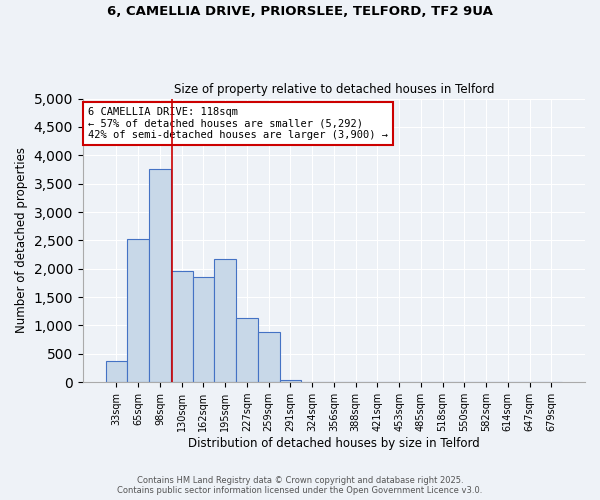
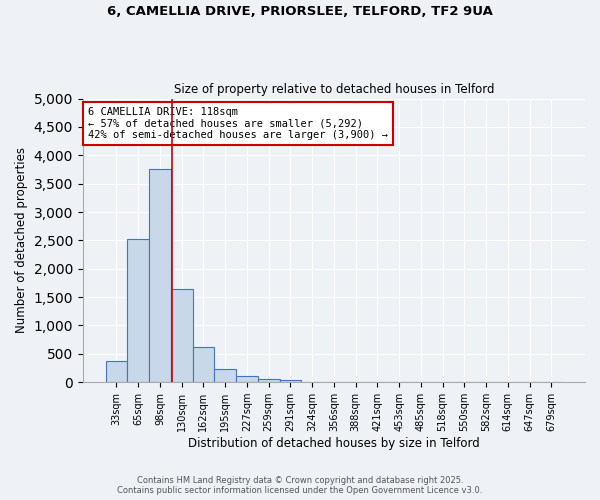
130sqm: 1,960 -> 1,650
162sqm: 1,860 -> 620
195sqm: 2,180 -> 240
227sqm: 1,140 -> 110
259sqm: 880 -> 50
